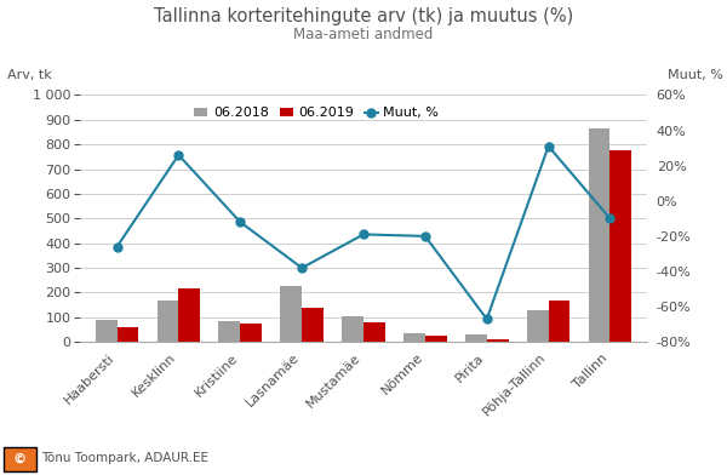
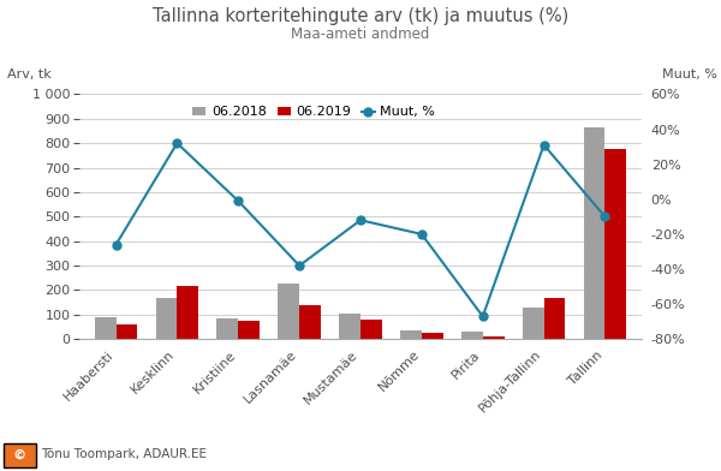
Muut, %/Kesklinn: 26% -> 32%
Muut, %/Kristiine: -12% -> -1%
Muut, %/Mustamäe: -19% -> -12%
